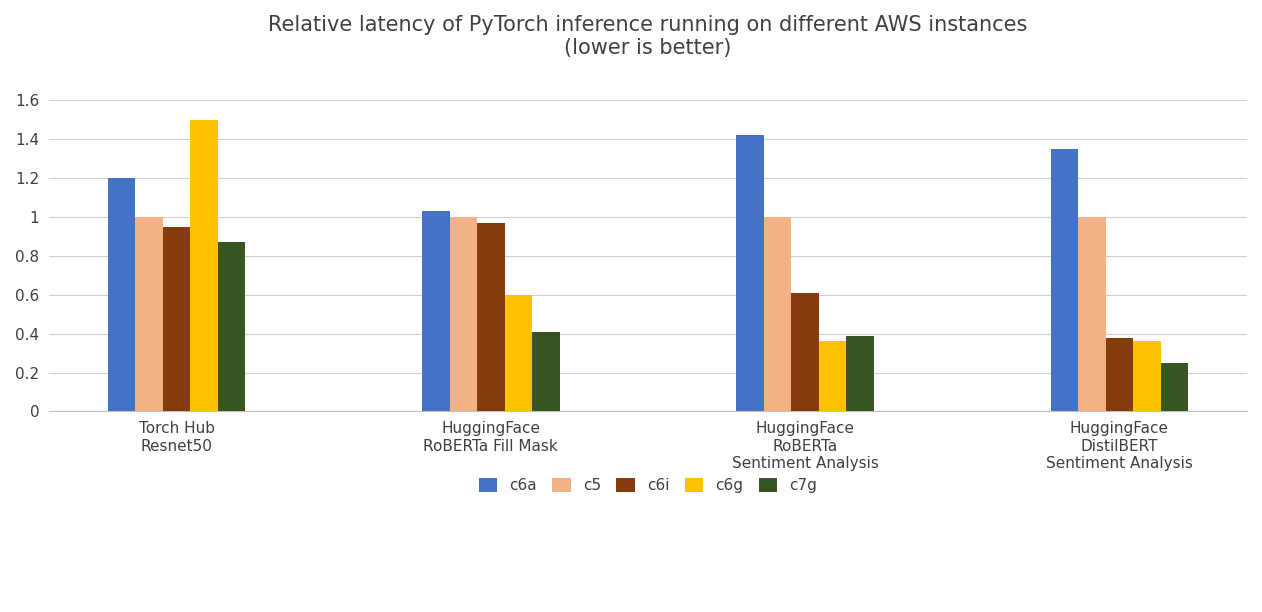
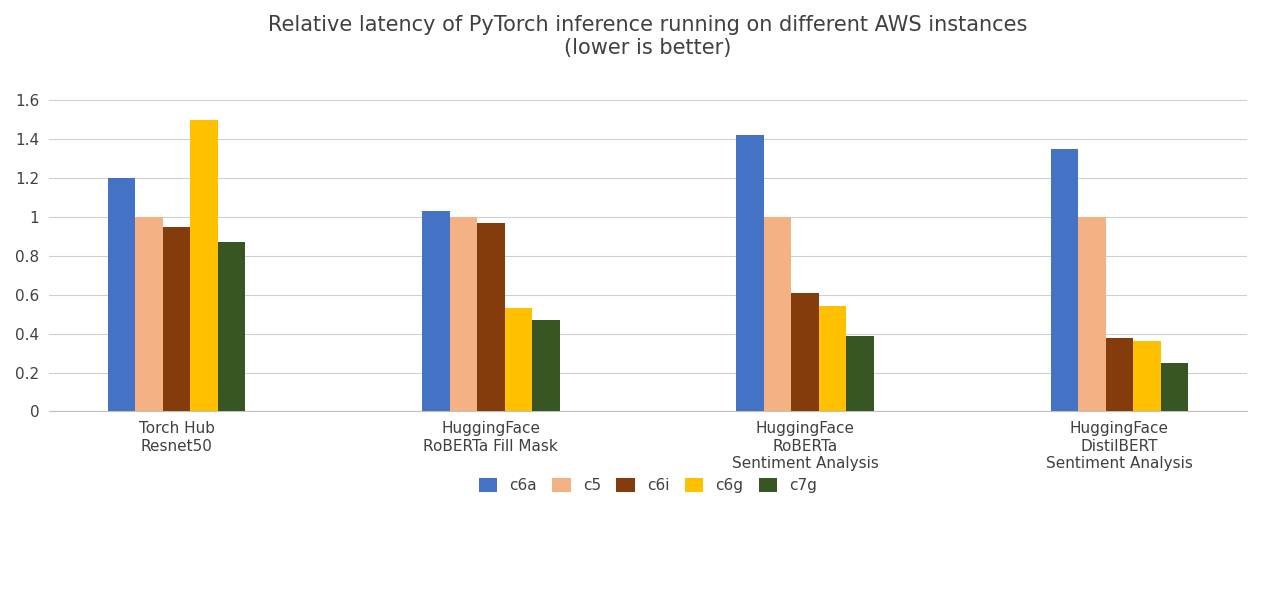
c6g/HuggingFace RoBERTa Fill Mask: 0.60 -> 0.53
c7g/HuggingFace RoBERTa Fill Mask: 0.41 -> 0.47
c6g/HuggingFace RoBERTa Sentiment Analysis: 0.36 -> 0.54
